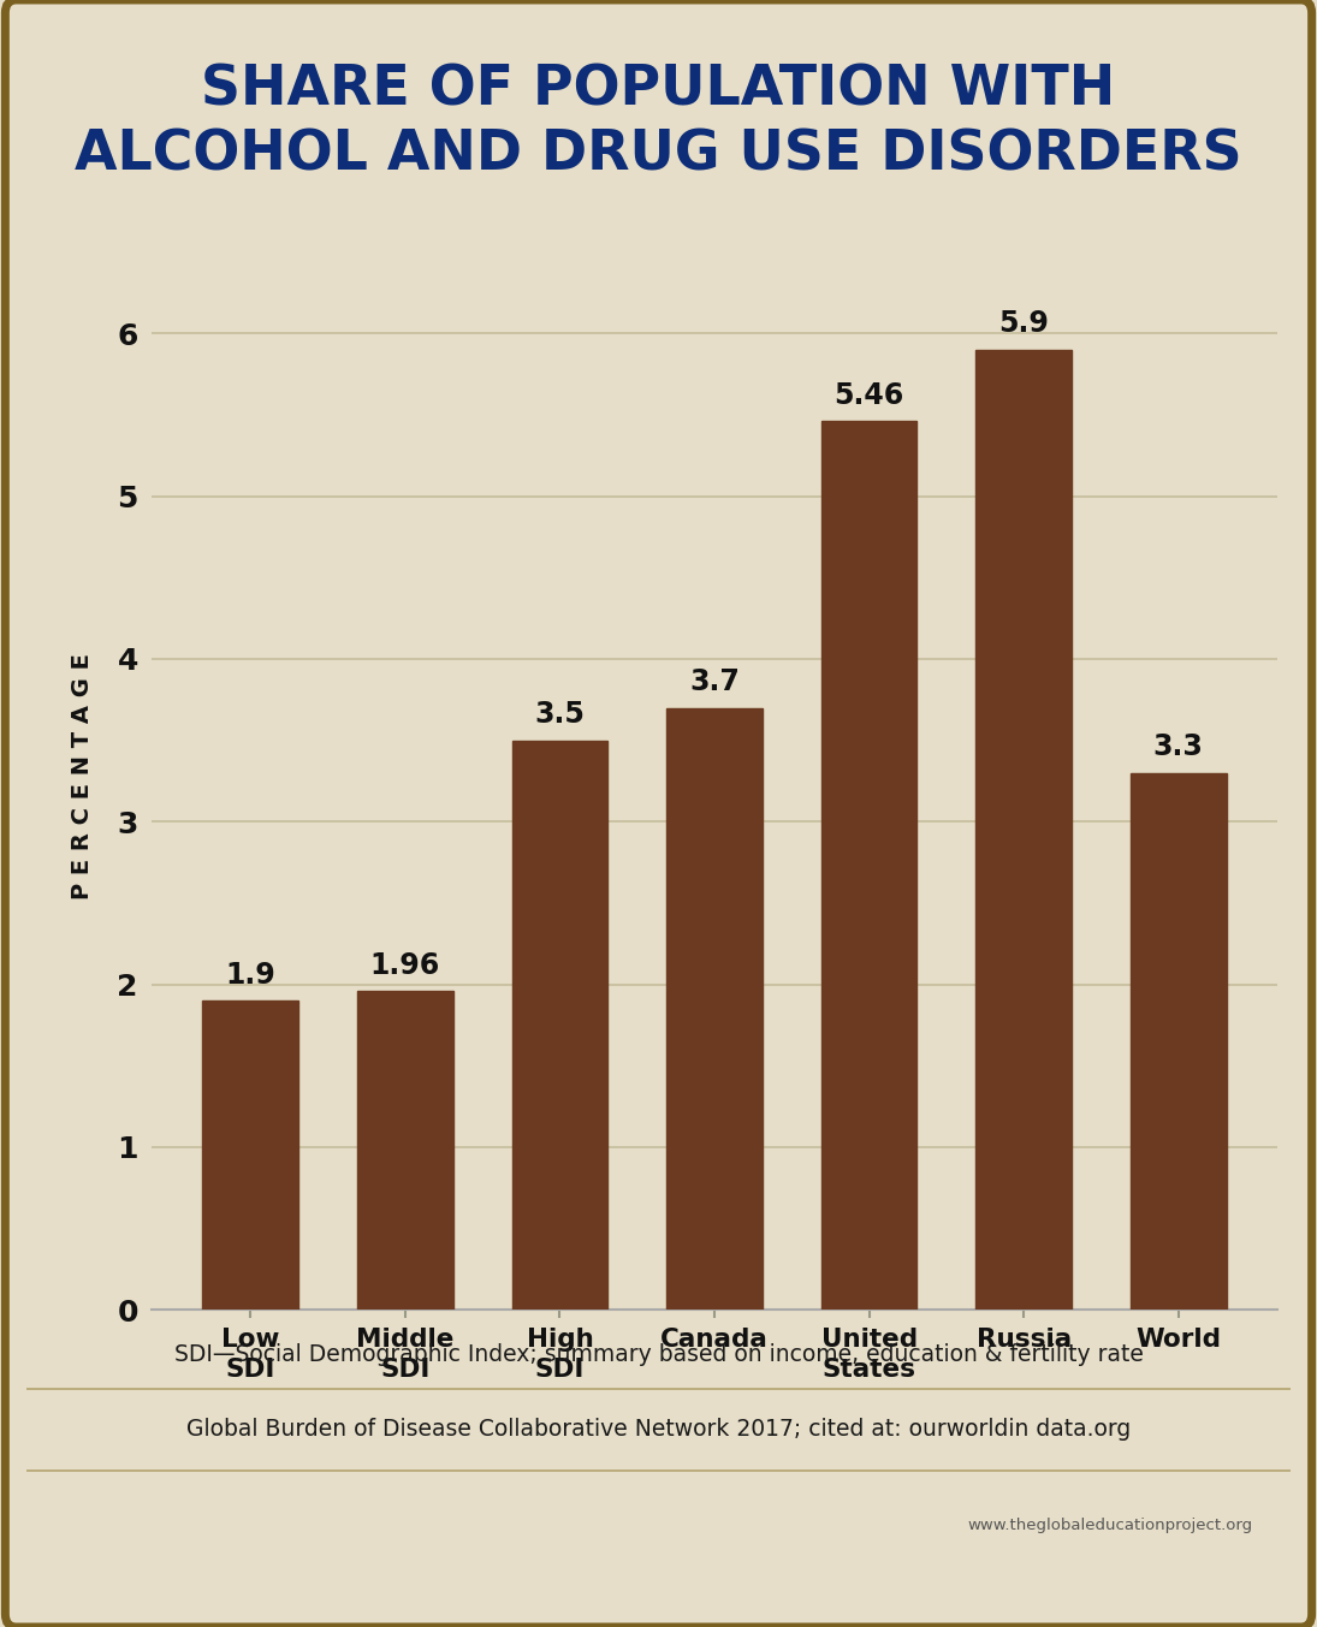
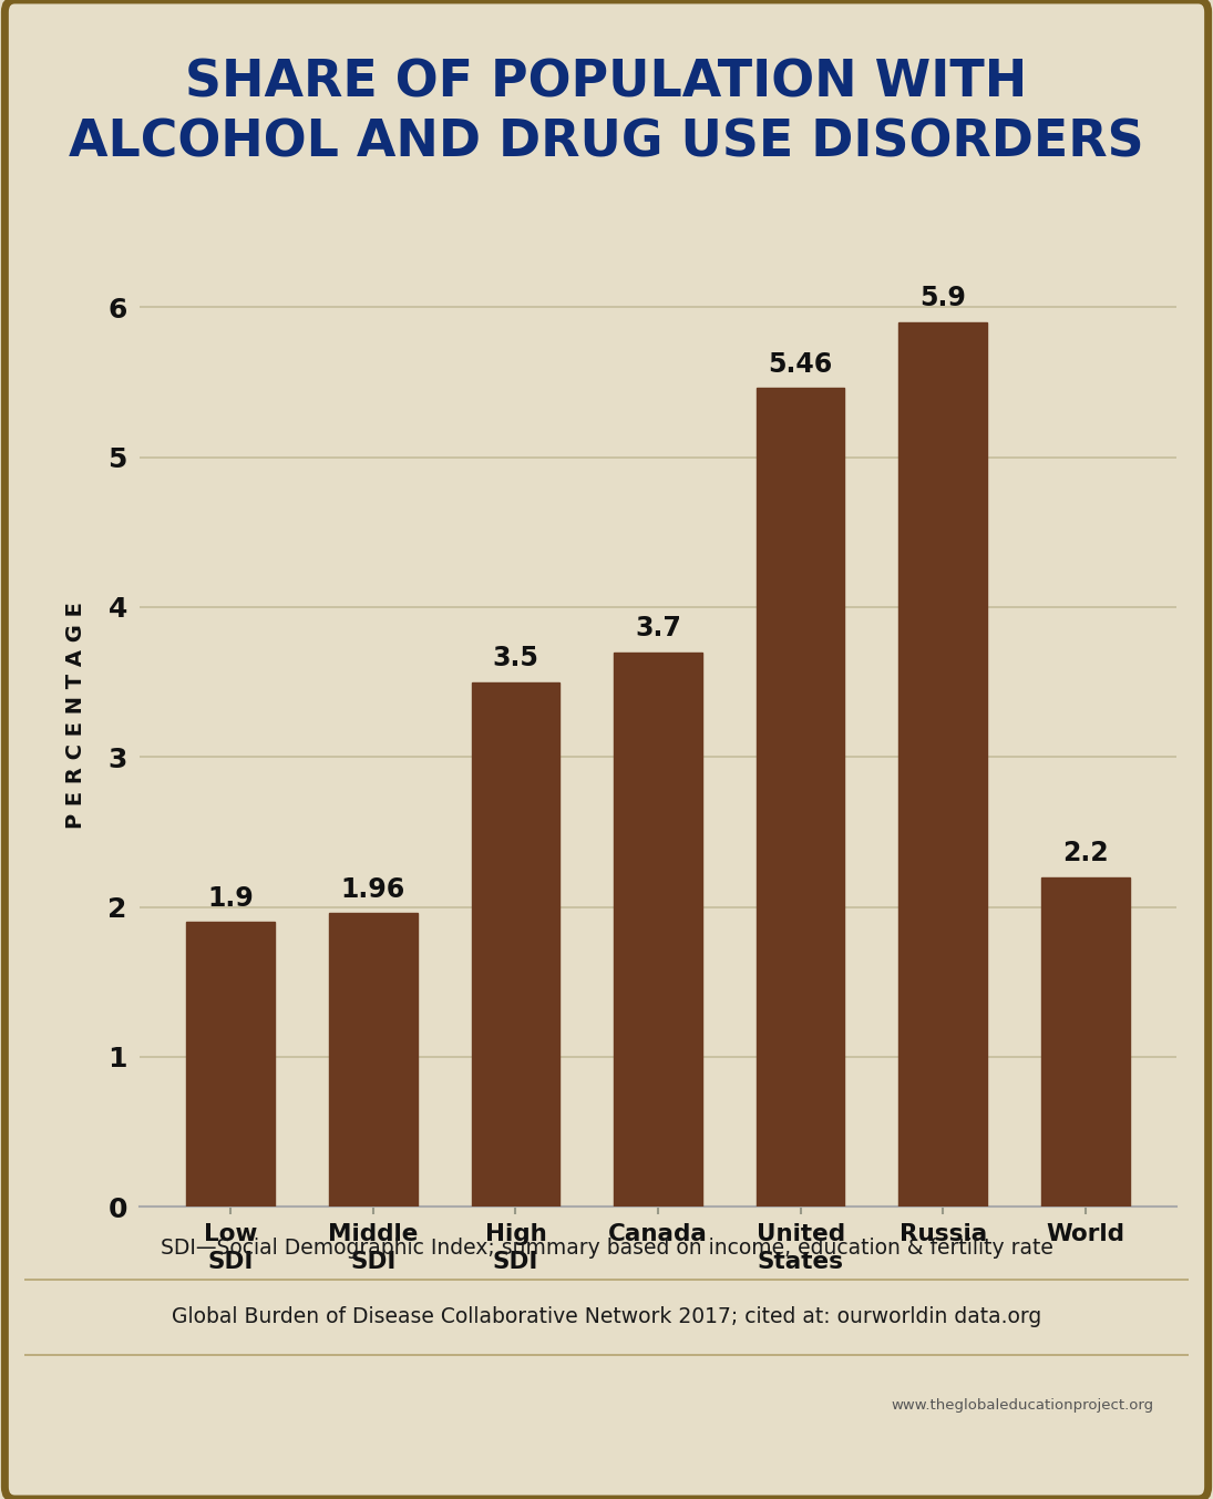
World: 3.3 -> 2.2
